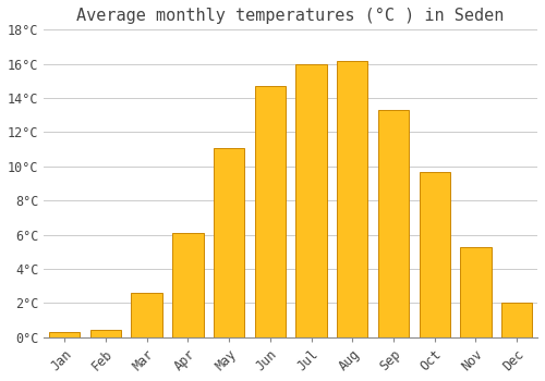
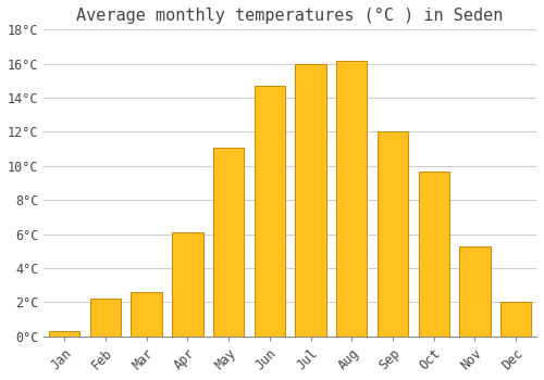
Feb: 0.4°C -> 2.2°C
Sep: 13.3°C -> 12.0°C
